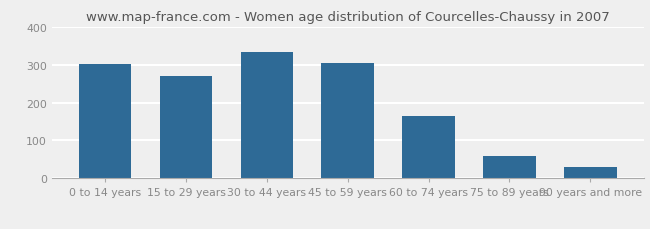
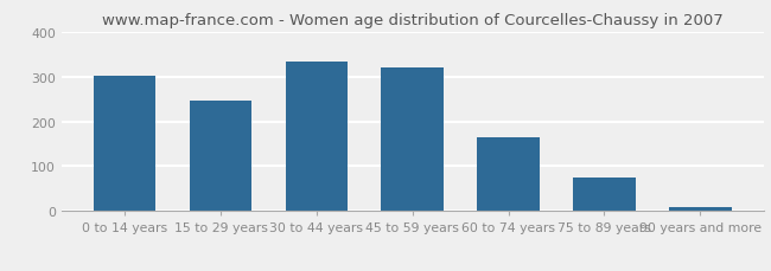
15 to 29 years: 270 -> 245
45 to 59 years: 305 -> 320
75 to 89 years: 60 -> 74
90 years and more: 30 -> 8
